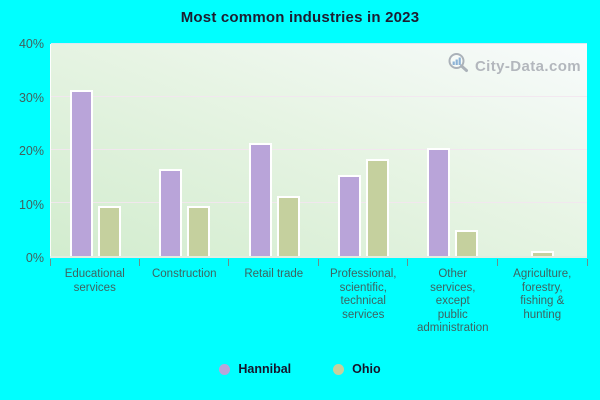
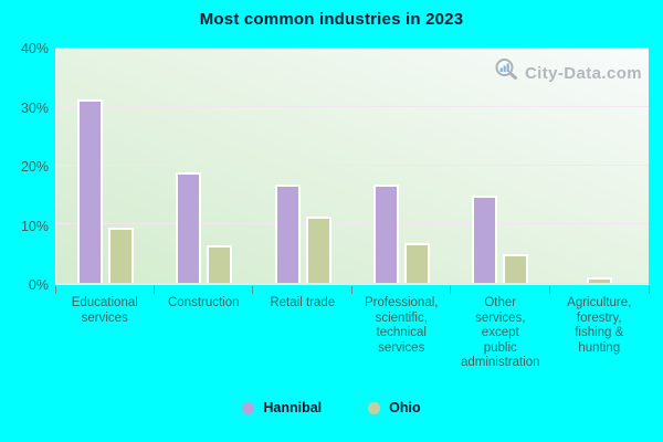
Hannibal/Construction: 16% -> 18%
Ohio/Construction: 9% -> 6%
Hannibal/Retail trade: 21% -> 16%
Hannibal/Professional, scientific, technical services: 15% -> 16%
Ohio/Professional, scientific, technical services: 18% -> 6%
Hannibal/Other services, except public administration: 20% -> 14%
